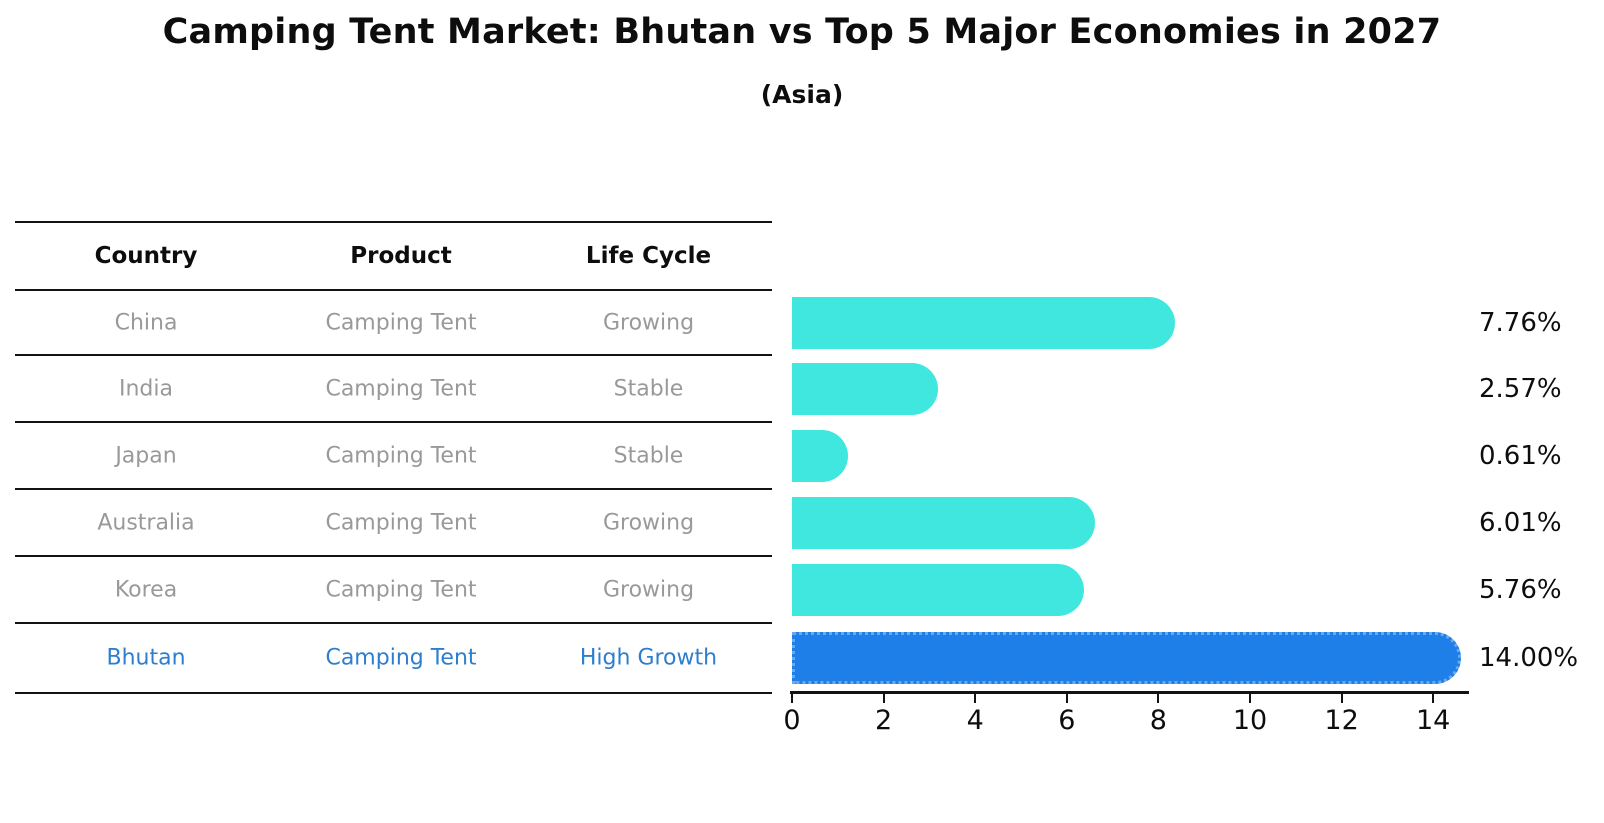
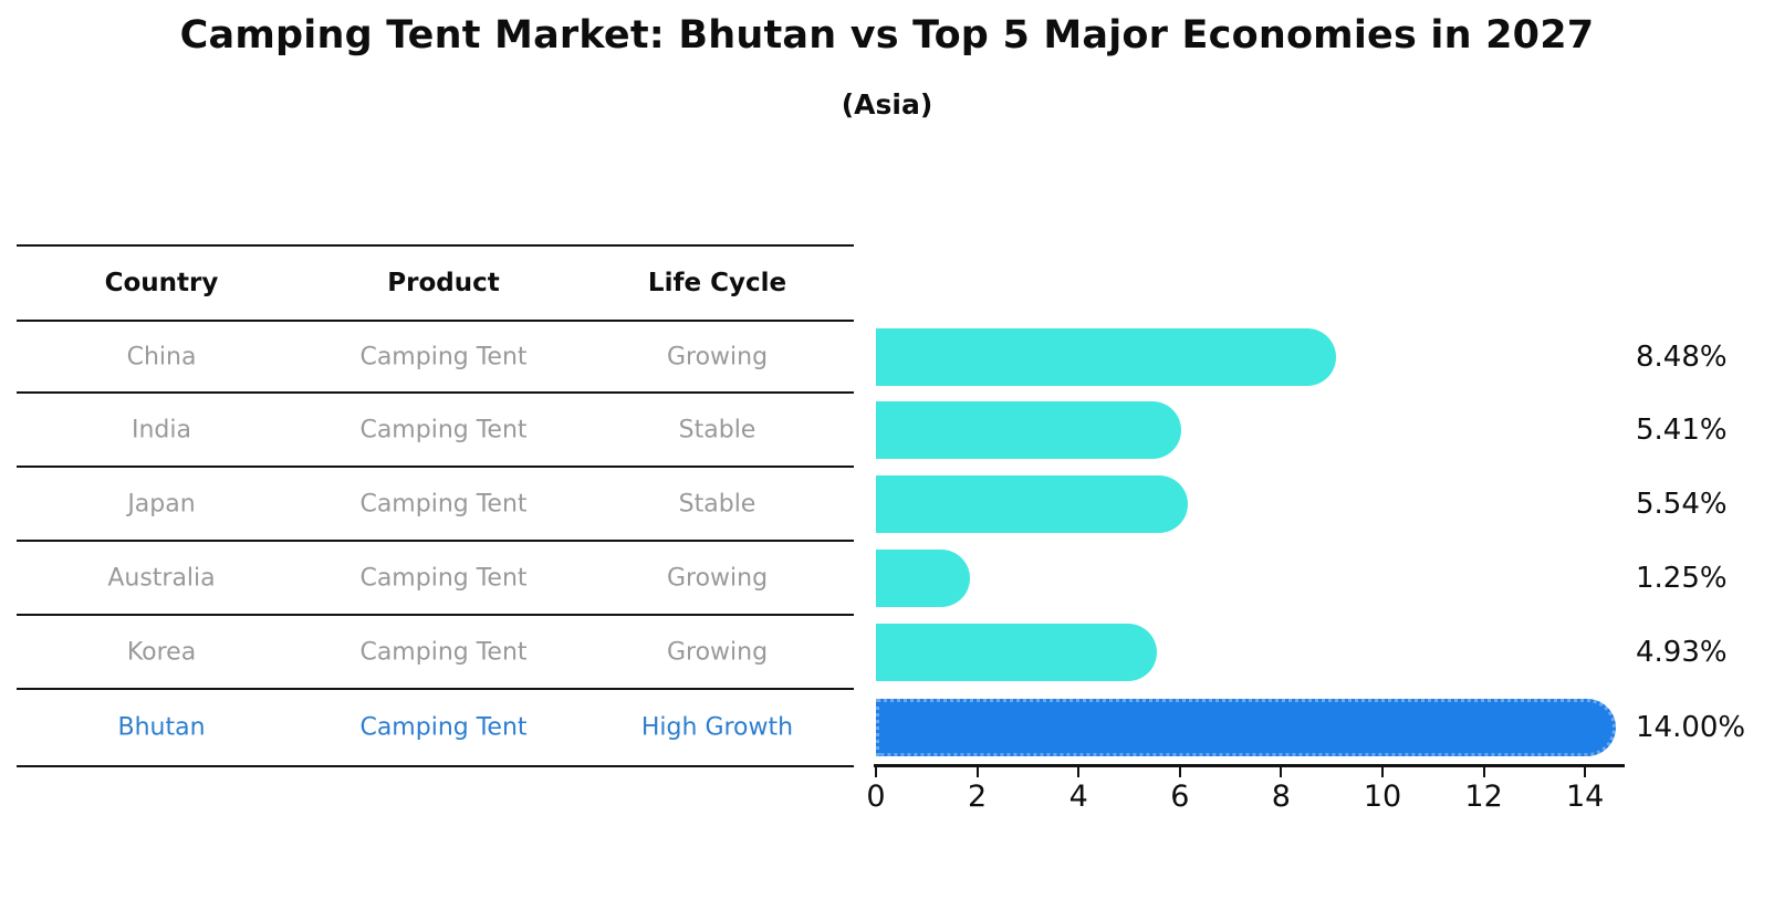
China: 7.76% -> 8.48%
India: 2.57% -> 5.41%
Japan: 0.61% -> 5.54%
Australia: 6.01% -> 1.25%
Korea: 5.76% -> 4.93%
